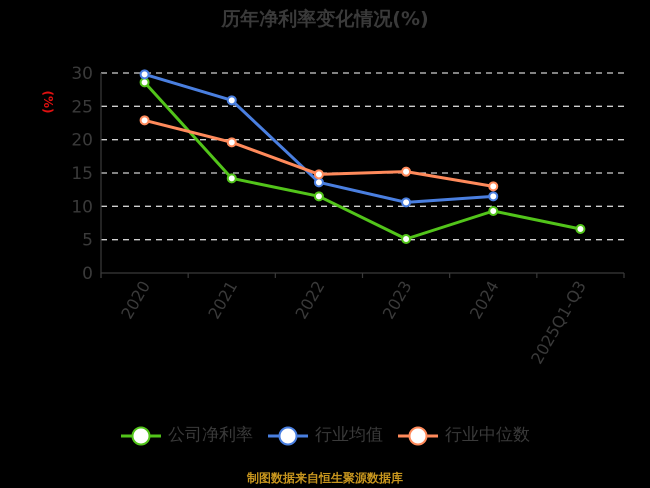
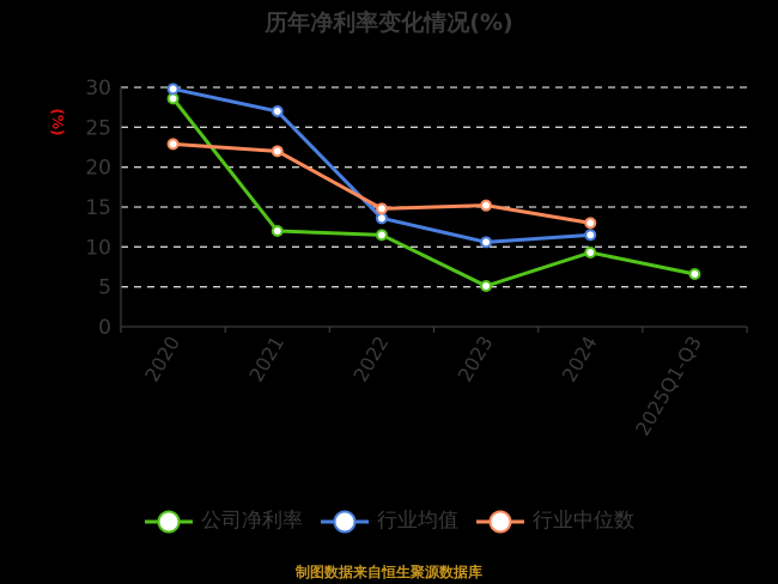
公司净利率/2021: 14 -> 12
行业均值/2021: 26 -> 27
行业中位数/2021: 20 -> 22
